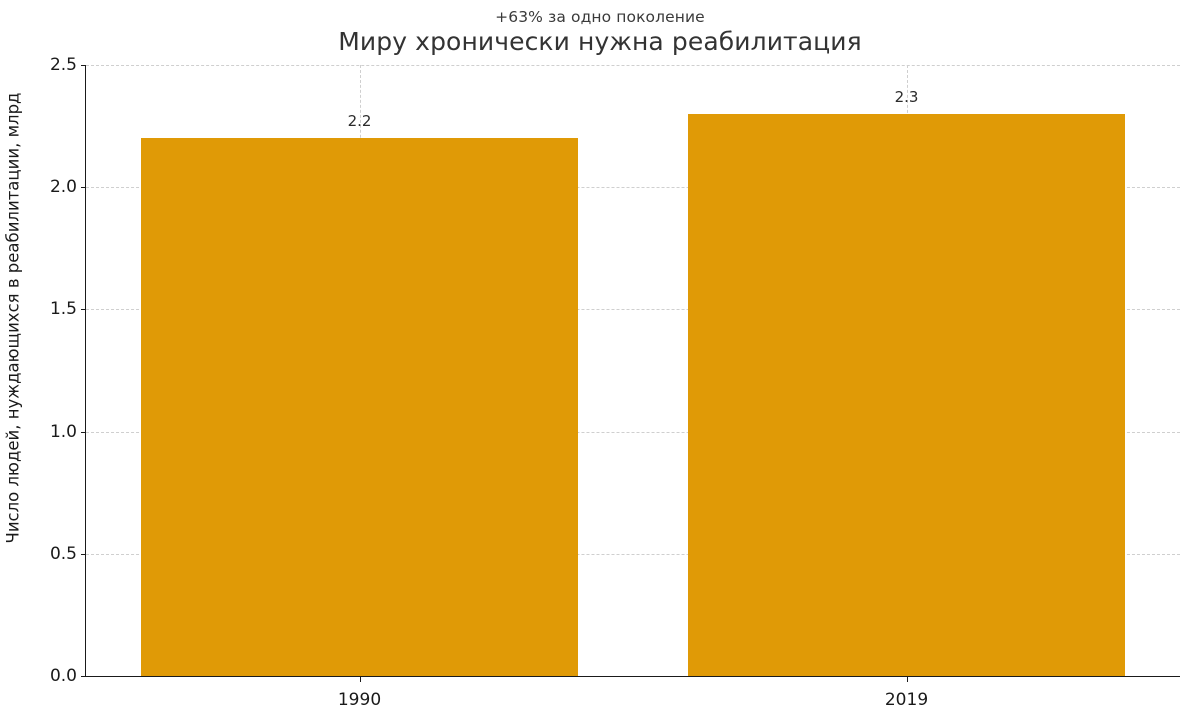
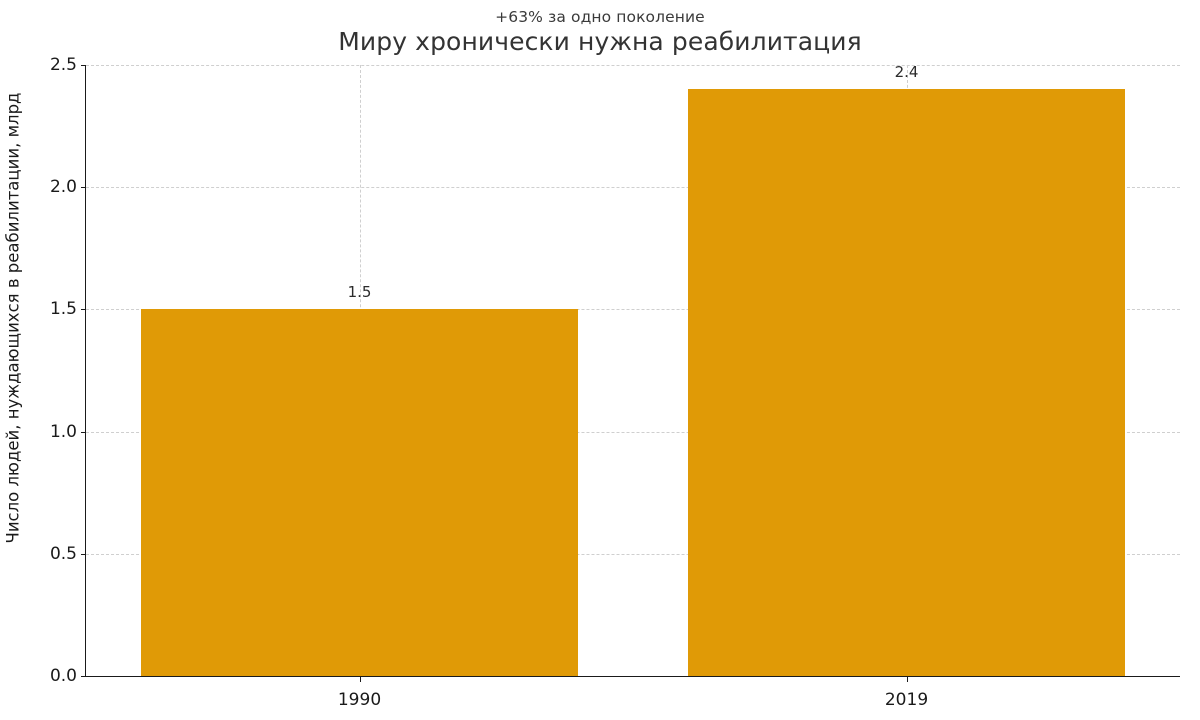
1990: 2.2 -> 1.5
2019: 2.3 -> 2.4
